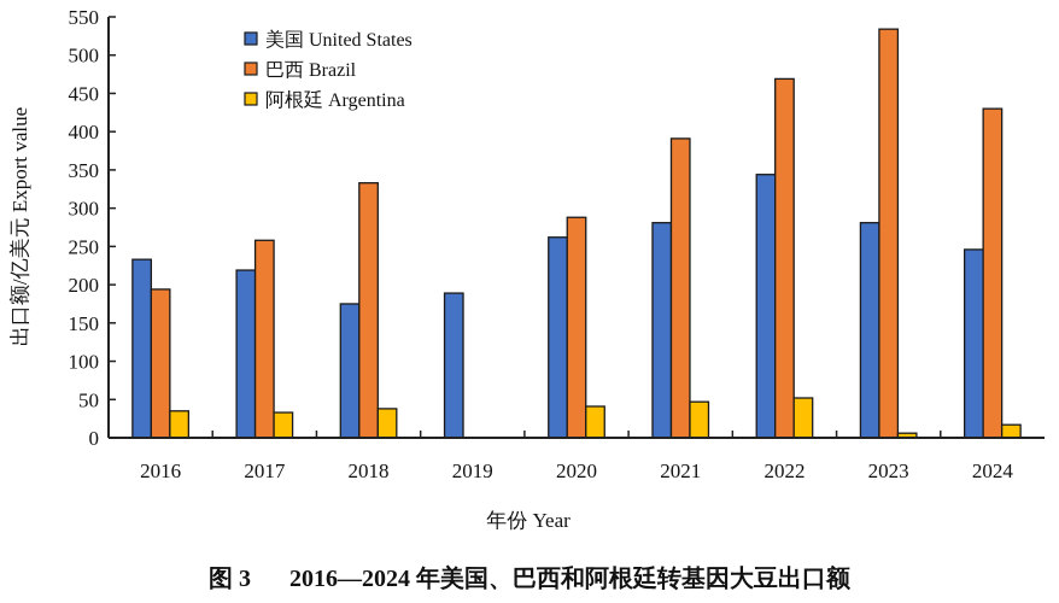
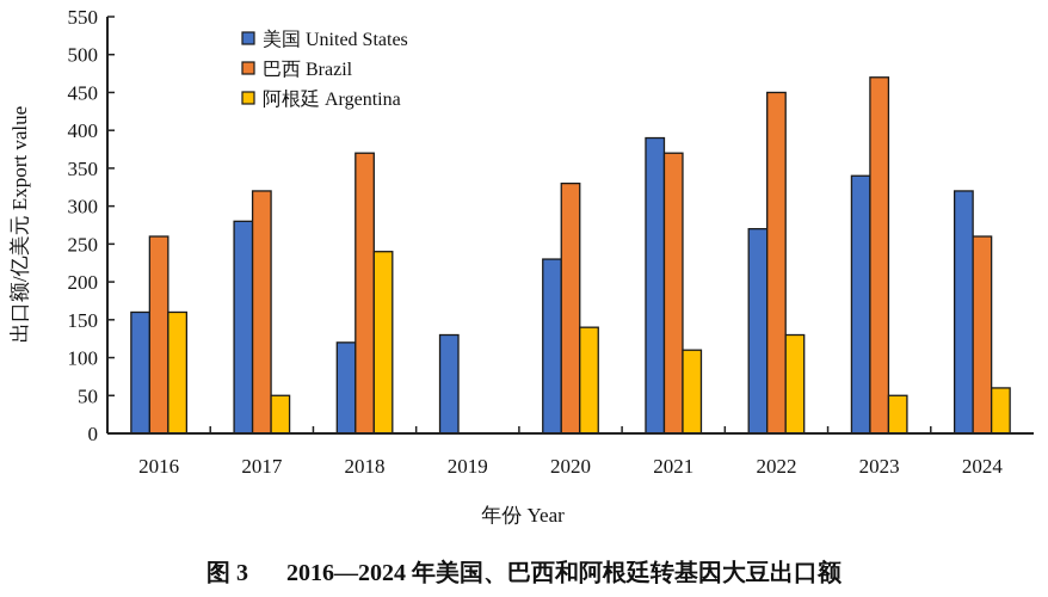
美国 United States/2016: 230 -> 160
巴西 Brazil/2016: 190 -> 260
阿根廷 Argentina/2016: 40 -> 160
美国 United States/2017: 220 -> 280
巴西 Brazil/2017: 260 -> 320
阿根廷 Argentina/2017: 30 -> 50
美国 United States/2018: 180 -> 120
巴西 Brazil/2018: 330 -> 370
阿根廷 Argentina/2018: 40 -> 240
美国 United States/2019: 190 -> 130
美国 United States/2020: 260 -> 230
巴西 Brazil/2020: 290 -> 330
阿根廷 Argentina/2020: 40 -> 140
美国 United States/2021: 280 -> 390
巴西 Brazil/2021: 390 -> 370
阿根廷 Argentina/2021: 50 -> 110
美国 United States/2022: 340 -> 270
巴西 Brazil/2022: 470 -> 450
阿根廷 Argentina/2022: 50 -> 130
美国 United States/2023: 280 -> 340
巴西 Brazil/2023: 530 -> 470
阿根廷 Argentina/2023: 10 -> 50
美国 United States/2024: 250 -> 320
巴西 Brazil/2024: 430 -> 260
阿根廷 Argentina/2024: 20 -> 60
